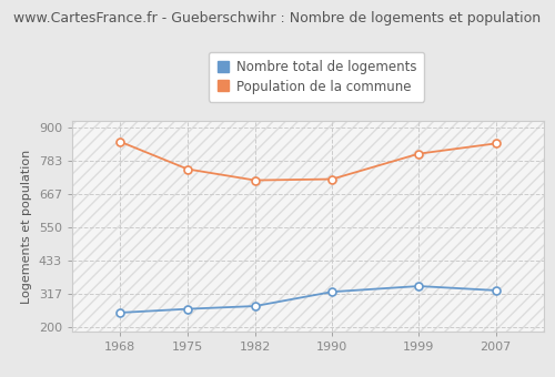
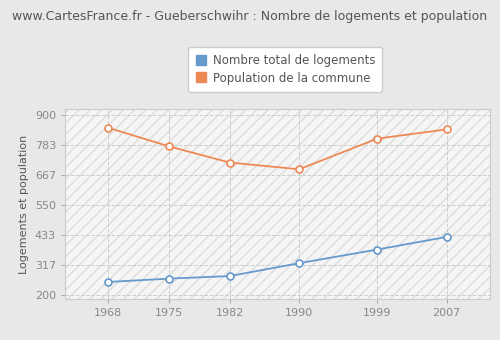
Population de la commune/1975: 755 -> 779
Population de la commune/1990: 720 -> 690
Nombre total de logements/1999: 345 -> 378
Nombre total de logements/2007: 330 -> 427
